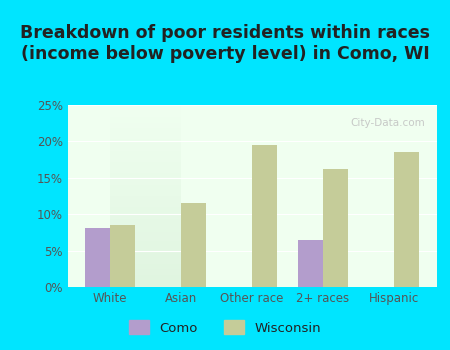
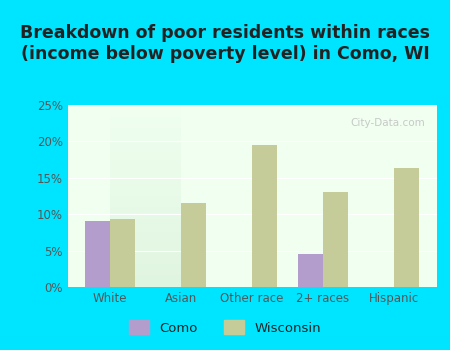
Como/White: 8.1% -> 9.0%
Wisconsin/White: 8.5% -> 9.4%
Como/2+ races: 6.5% -> 4.6%
Wisconsin/2+ races: 16.2% -> 13.0%
Wisconsin/Hispanic: 18.5% -> 16.4%
